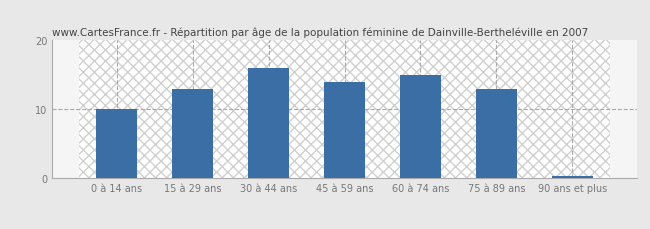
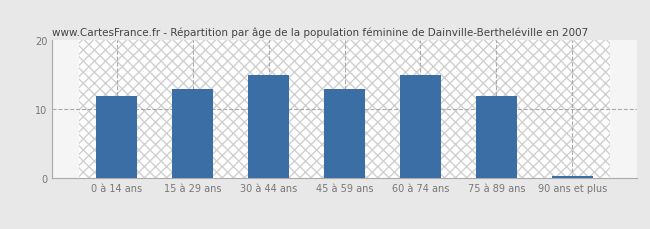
0 à 14 ans: 10.0 -> 12.0
30 à 44 ans: 16.0 -> 15.0
45 à 59 ans: 14.0 -> 13.0
75 à 89 ans: 13.0 -> 12.0
